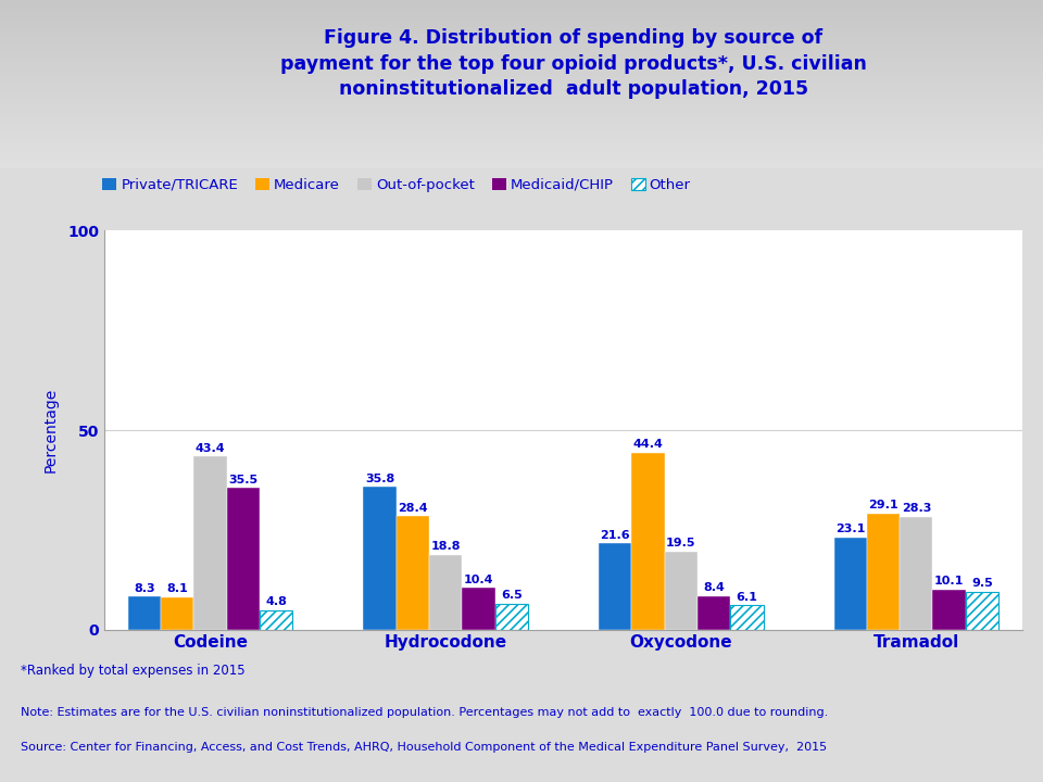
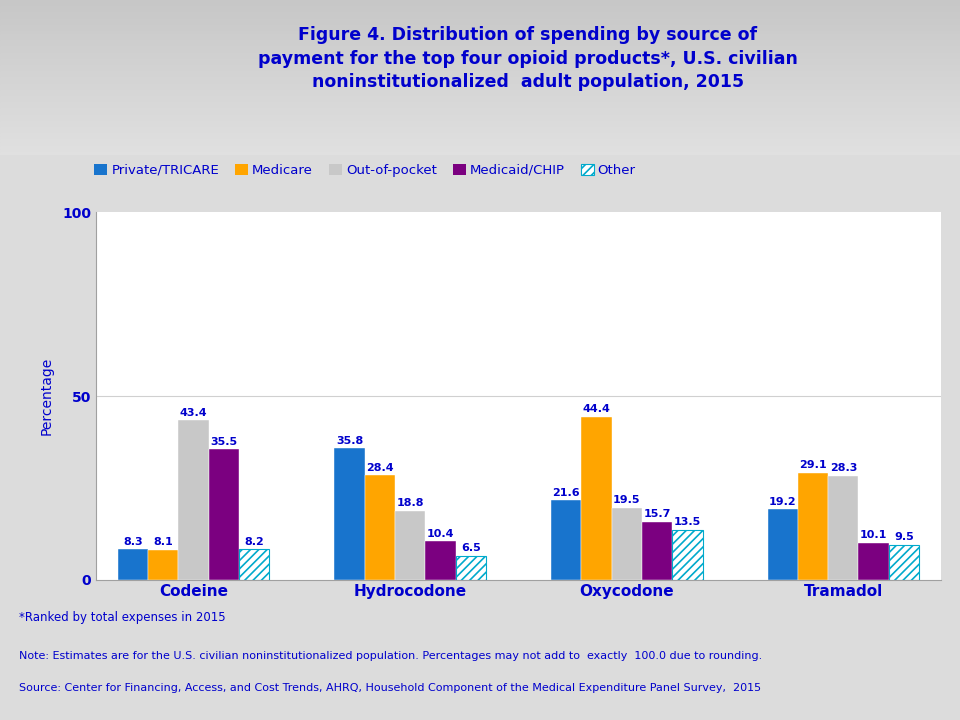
Other/Codeine: 4.8 -> 8.2
Medicaid/CHIP/Oxycodone: 8.4 -> 15.7
Other/Oxycodone: 6.1 -> 13.5
Private/TRICARE/Tramadol: 23.1 -> 19.2
